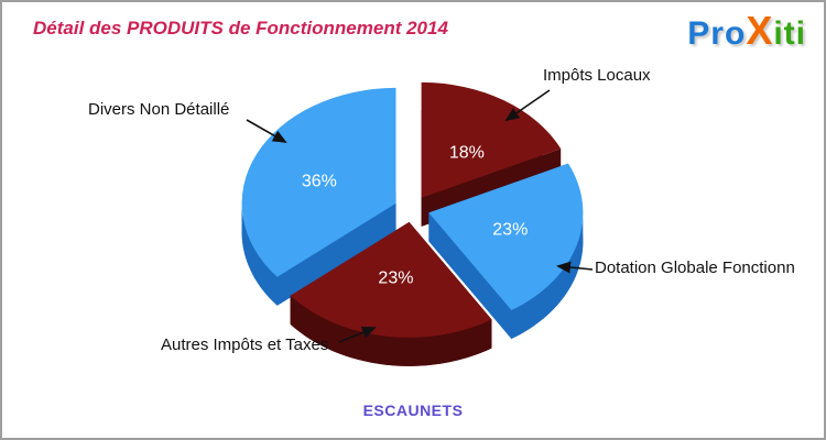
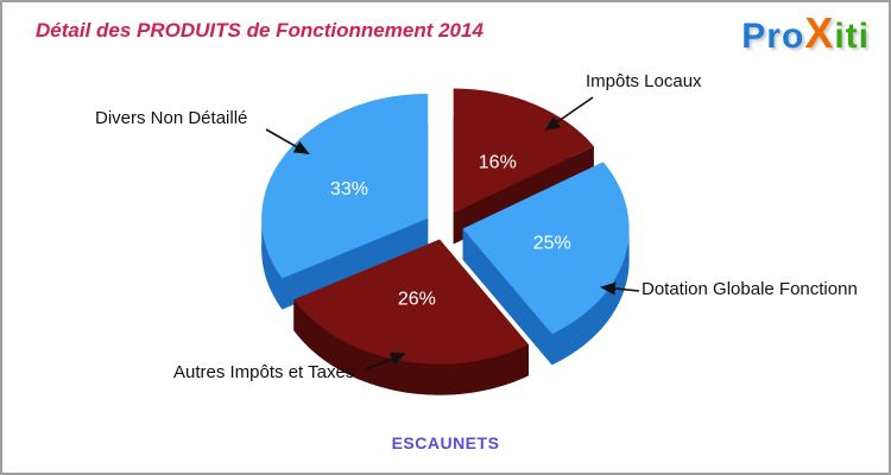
Impôts Locaux: 18% -> 16%
Dotation Globale Fonctionn: 23% -> 25%
Autres Impôts et Taxes: 23% -> 26%
Divers Non Détaillé: 36% -> 33%
